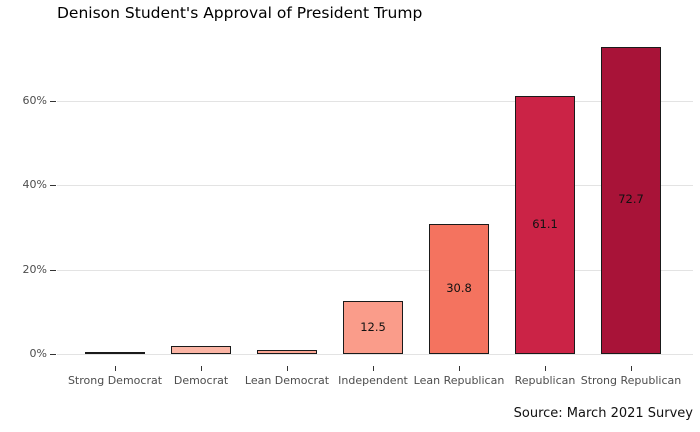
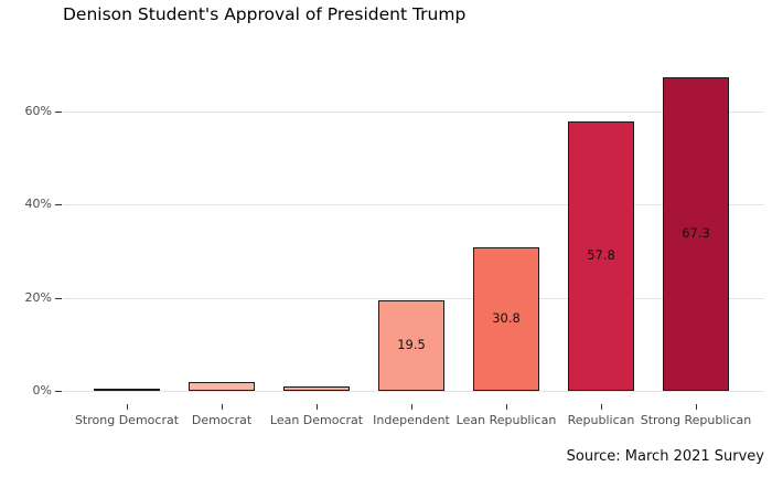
Independent: 12.5 -> 19.5
Republican: 61.1 -> 57.8
Strong Republican: 72.7 -> 67.3
